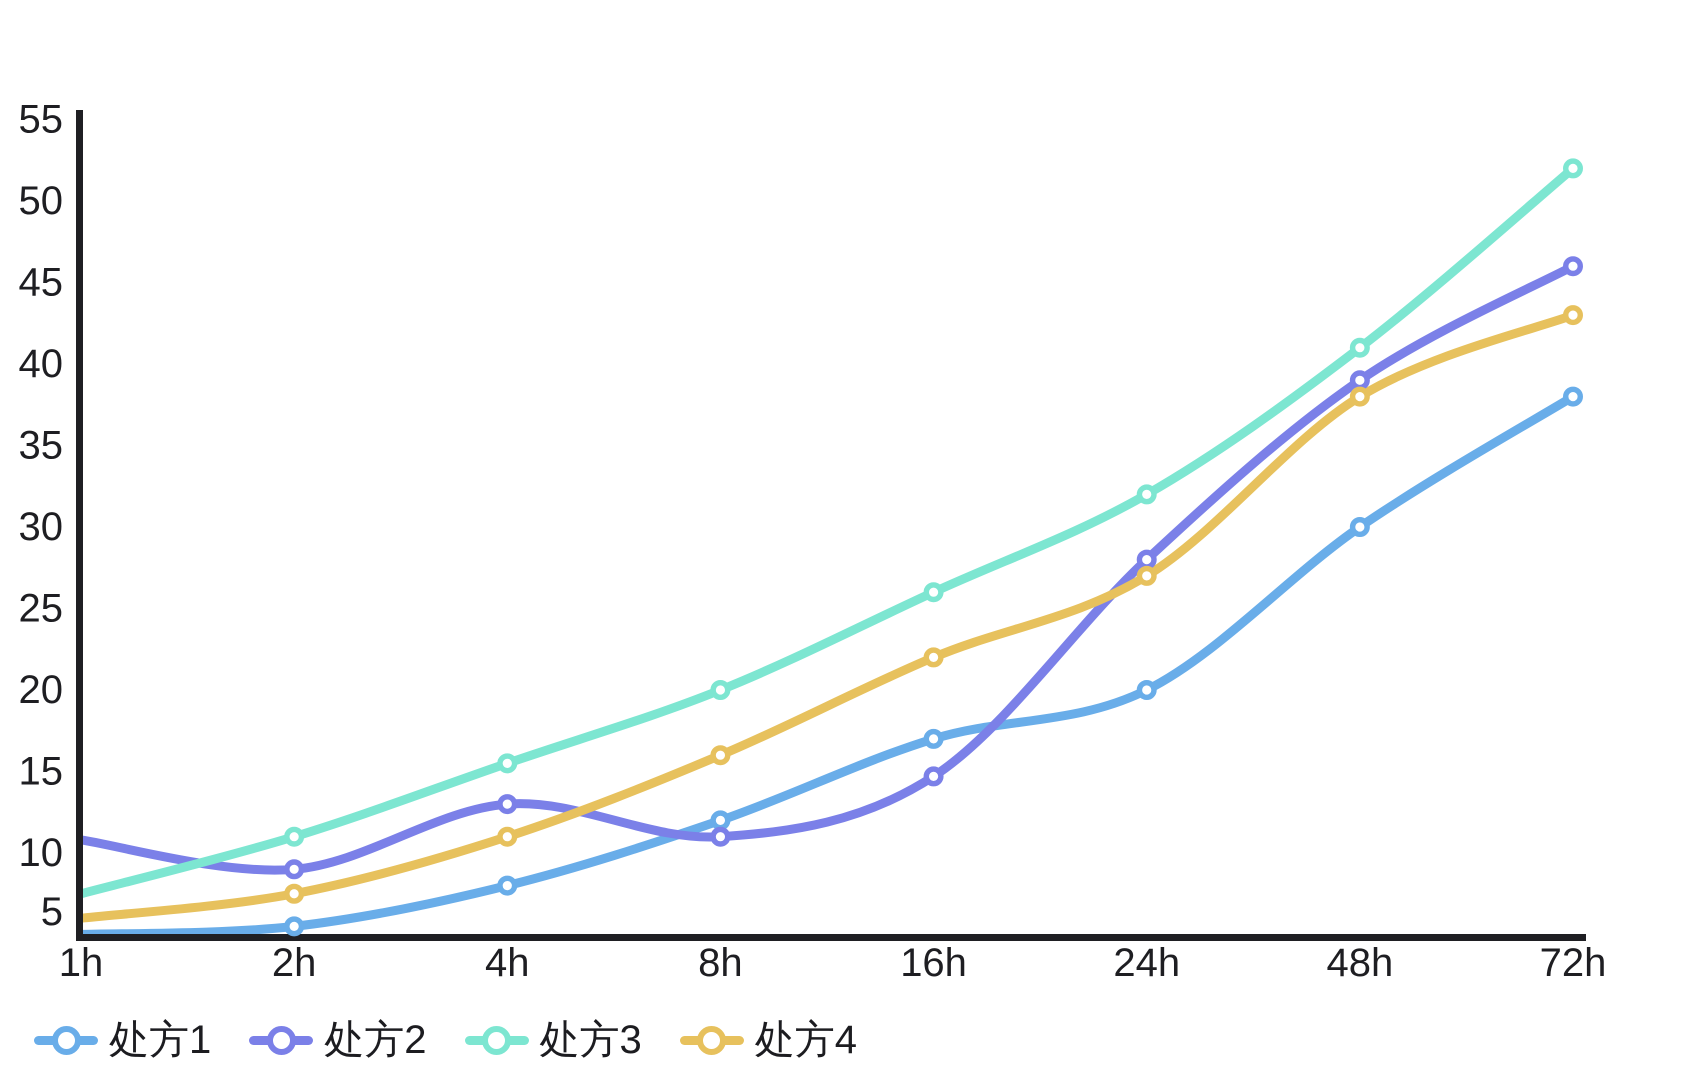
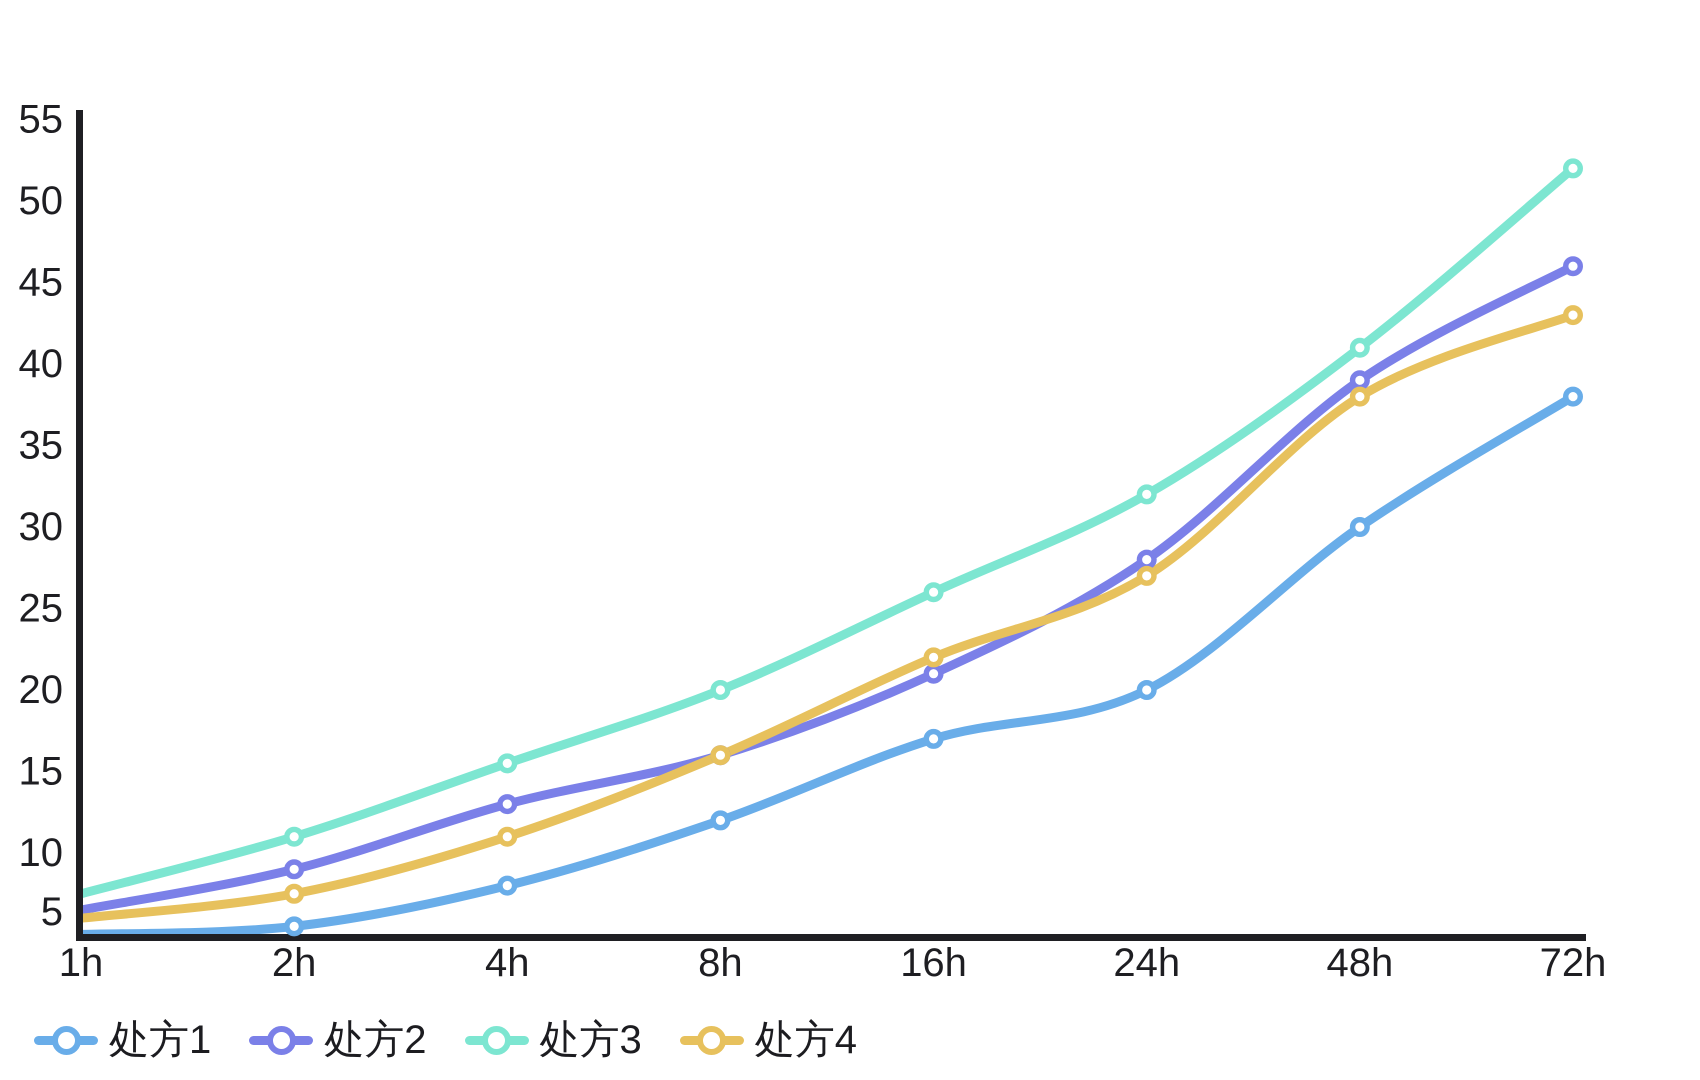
处方2/1h: 10.8 -> 6.5
处方2/8h: 11.0 -> 16.0
处方2/16h: 14.7 -> 21.0
